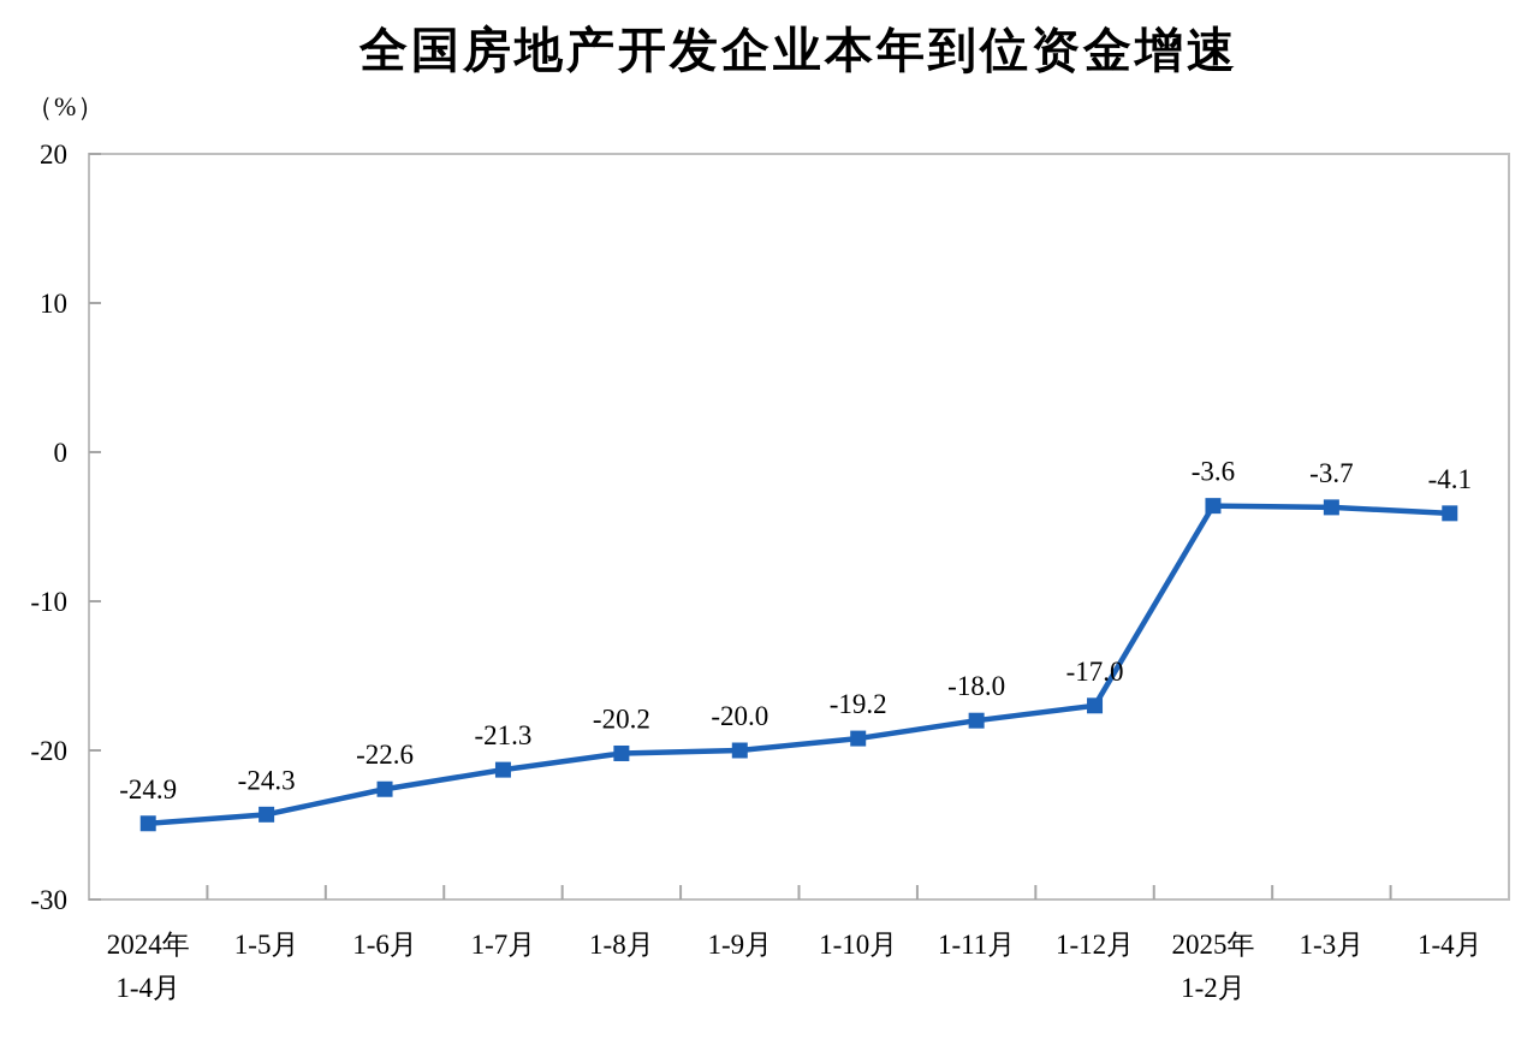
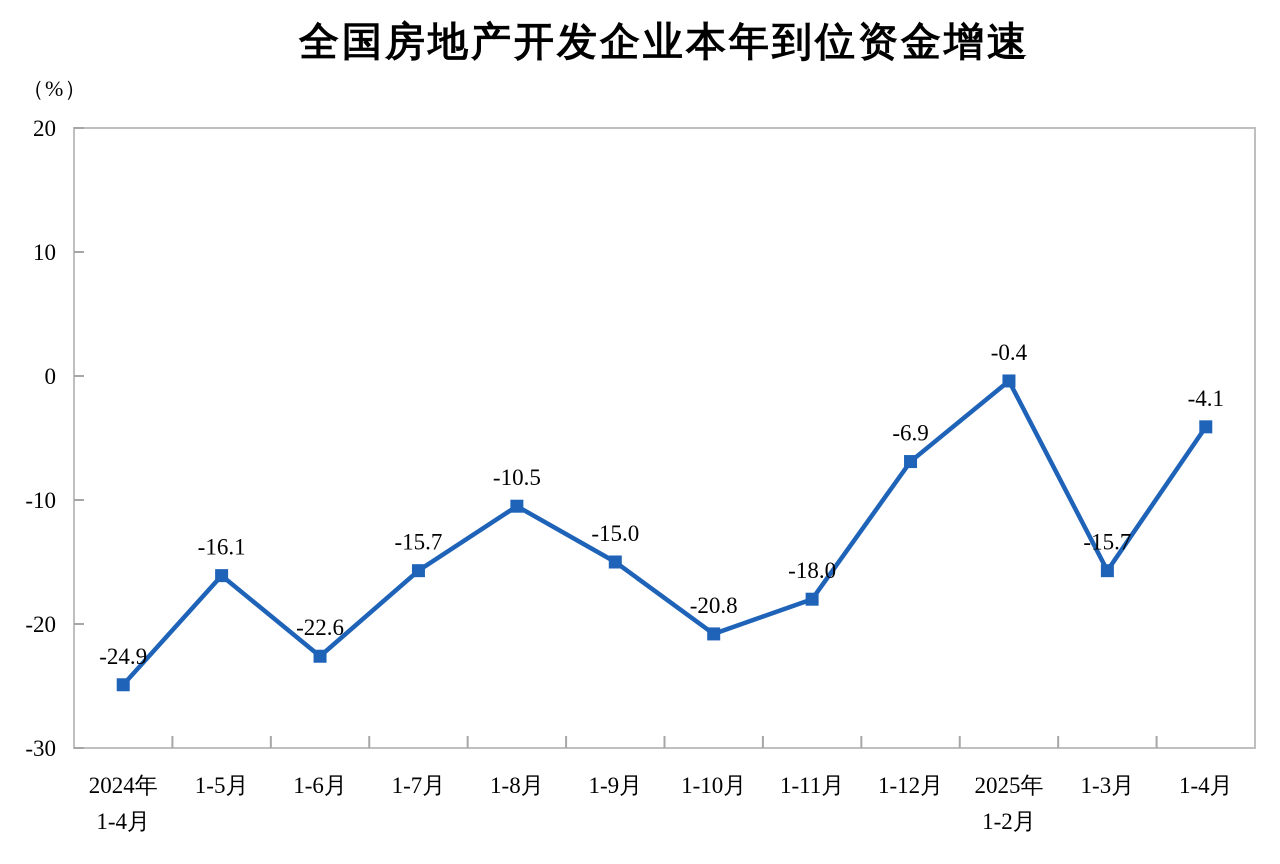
1-5月: -24.3 -> -16.1
1-7月: -21.3 -> -15.7
1-8月: -20.2 -> -10.5
1-9月: -20.0 -> -15.0
1-10月: -19.2 -> -20.8
1-12月: -17.0 -> -6.9
2025年 1-2月: -3.6 -> -0.4
1-3月: -3.7 -> -15.7
